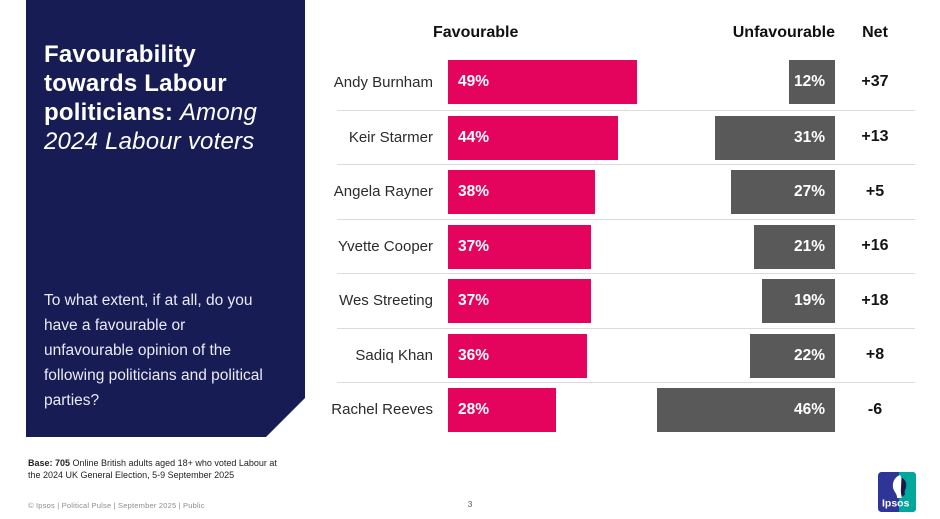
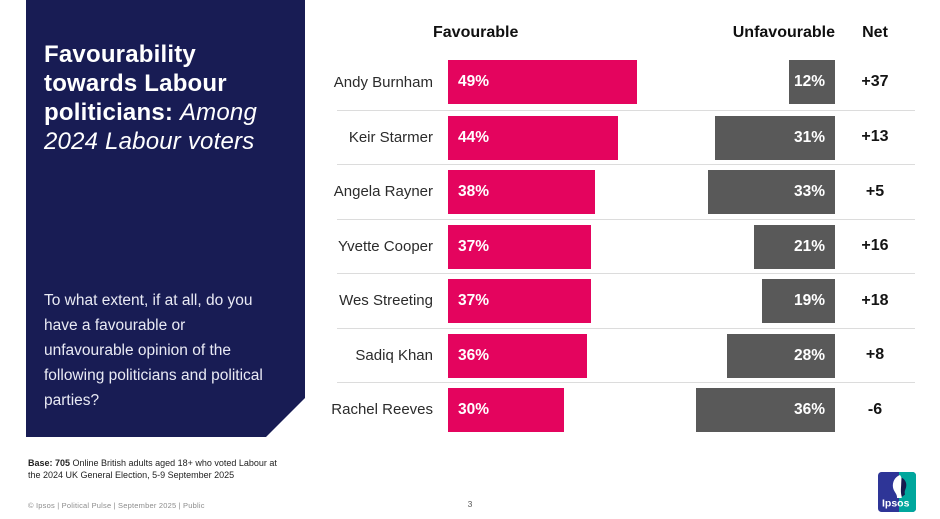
Unfavourable/Angela Rayner: 27% -> 33%
Unfavourable/Sadiq Khan: 22% -> 28%
Favourable/Rachel Reeves: 28% -> 30%
Unfavourable/Rachel Reeves: 46% -> 36%
